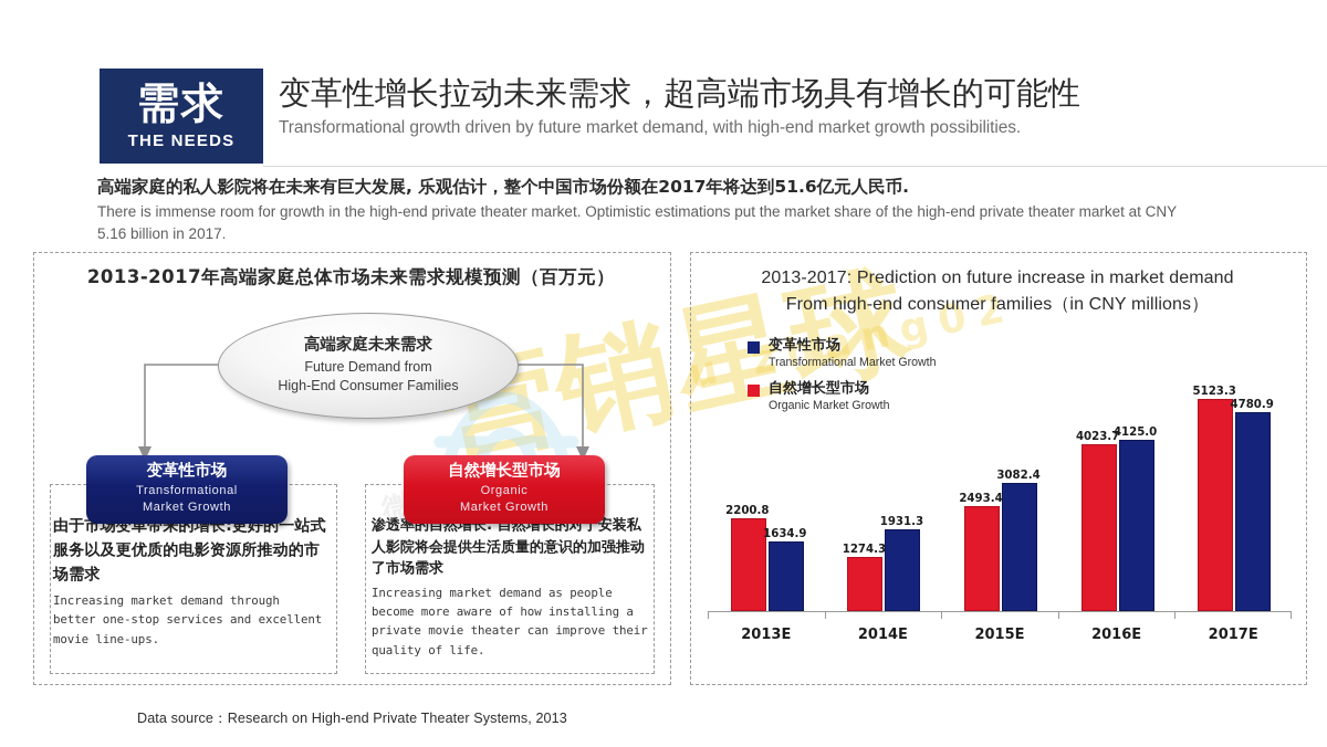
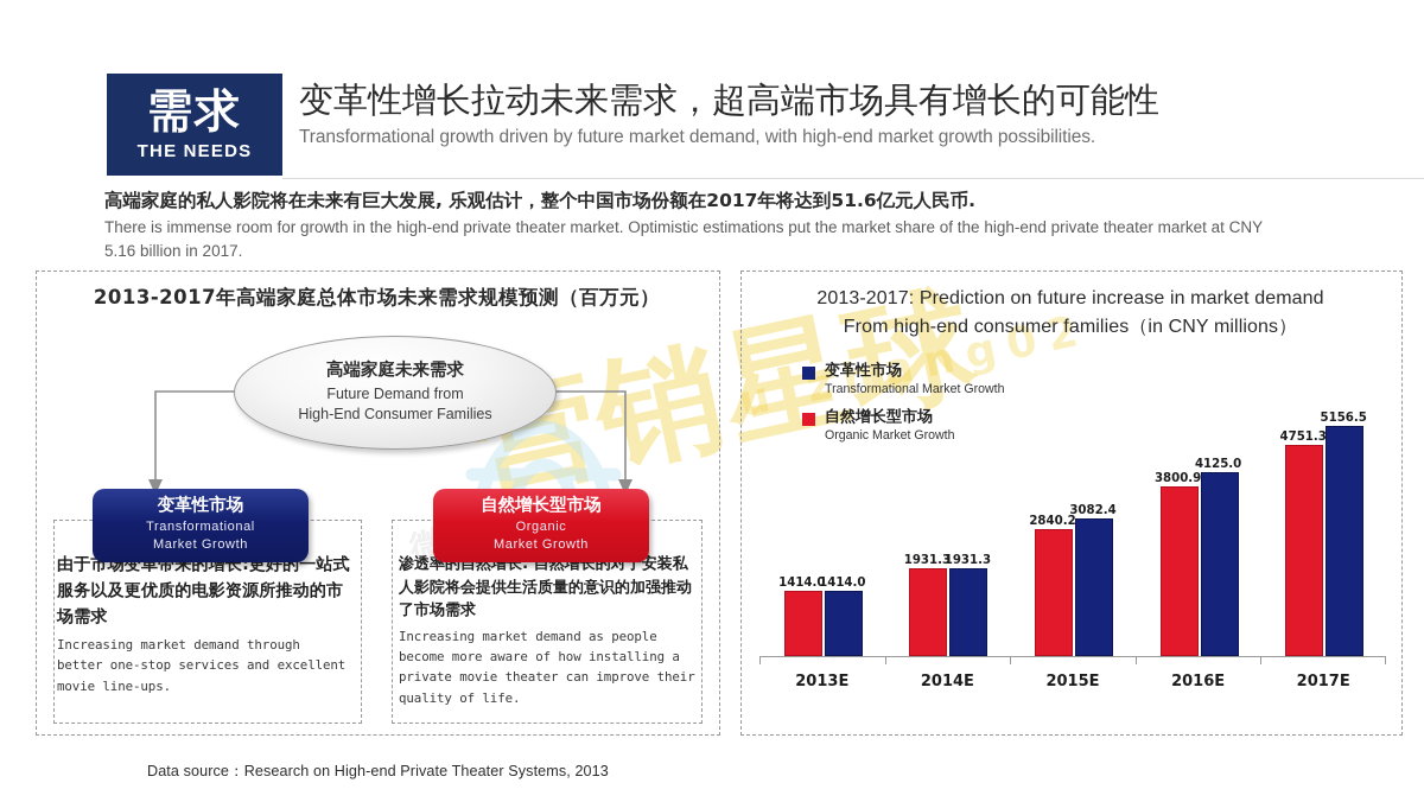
自然增长型市场/2013E: 2200.8 -> 1414.0
变革性市场/2013E: 1634.9 -> 1414.0
自然增长型市场/2014E: 1274.3 -> 1931.3
自然增长型市场/2015E: 2493.4 -> 2840.2
自然增长型市场/2016E: 4023.7 -> 3800.9
自然增长型市场/2017E: 5123.3 -> 4751.3
变革性市场/2017E: 4780.9 -> 5156.5
